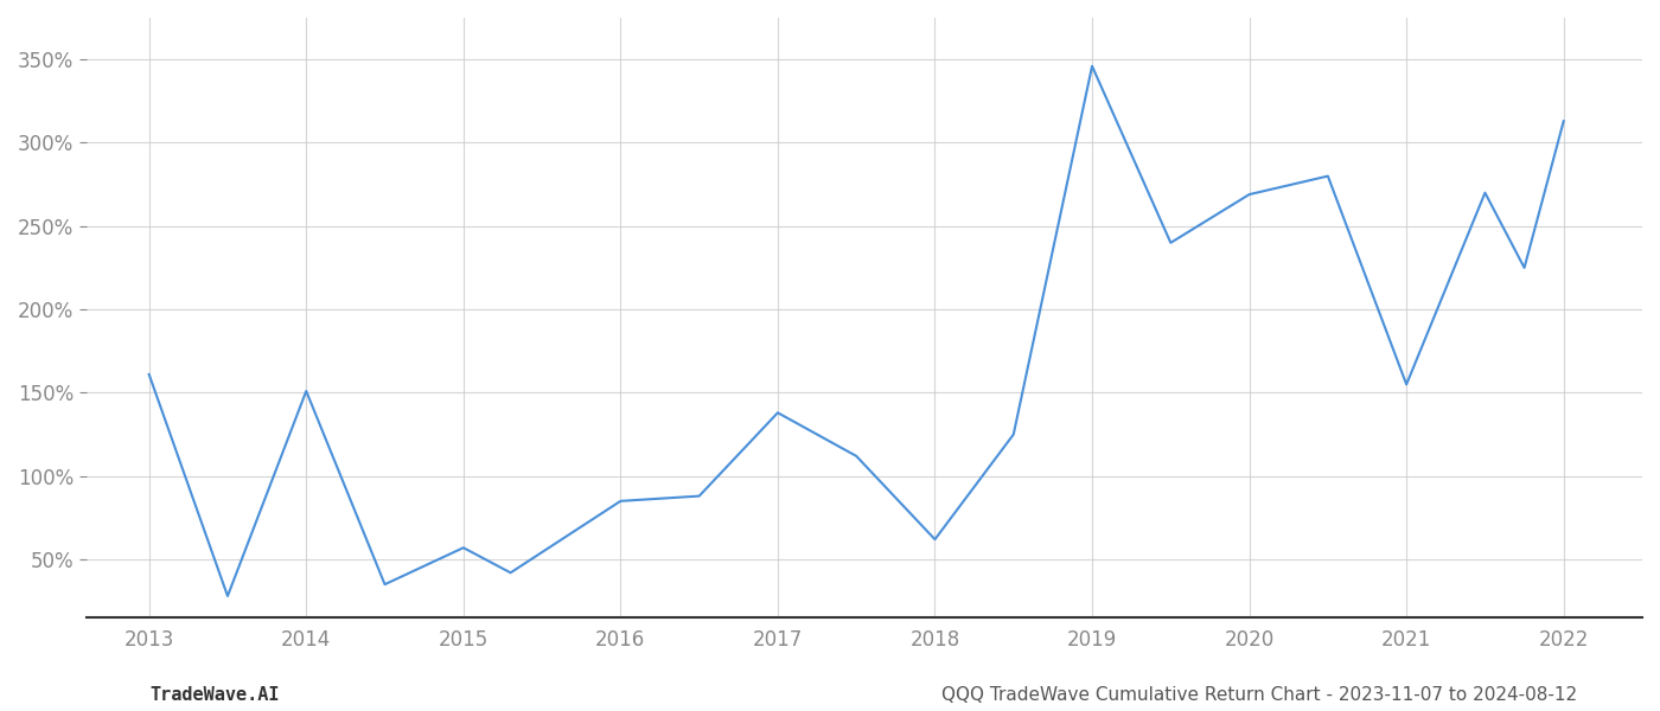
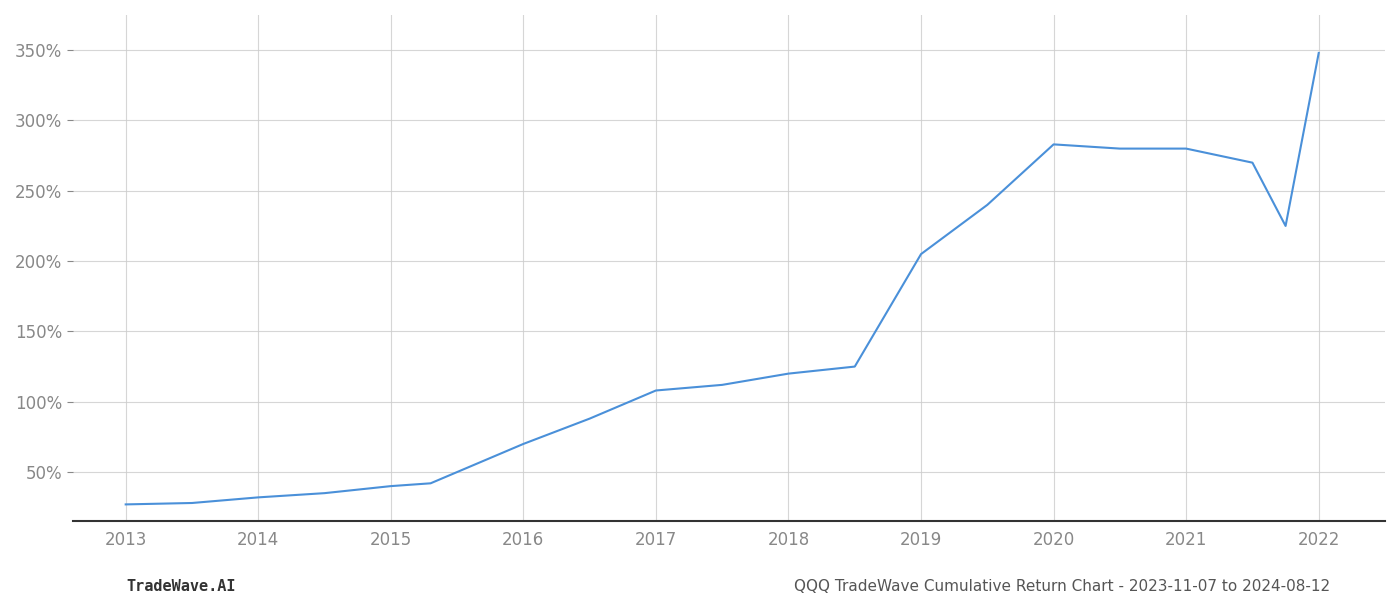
2013: 161% -> 27%
2014: 151% -> 32%
2015: 57% -> 40%
2016: 85% -> 70%
2017: 138% -> 108%
2018: 62% -> 120%
2019: 346% -> 205%
2020: 269% -> 283%
2021: 155% -> 280%
2022: 313% -> 348%
